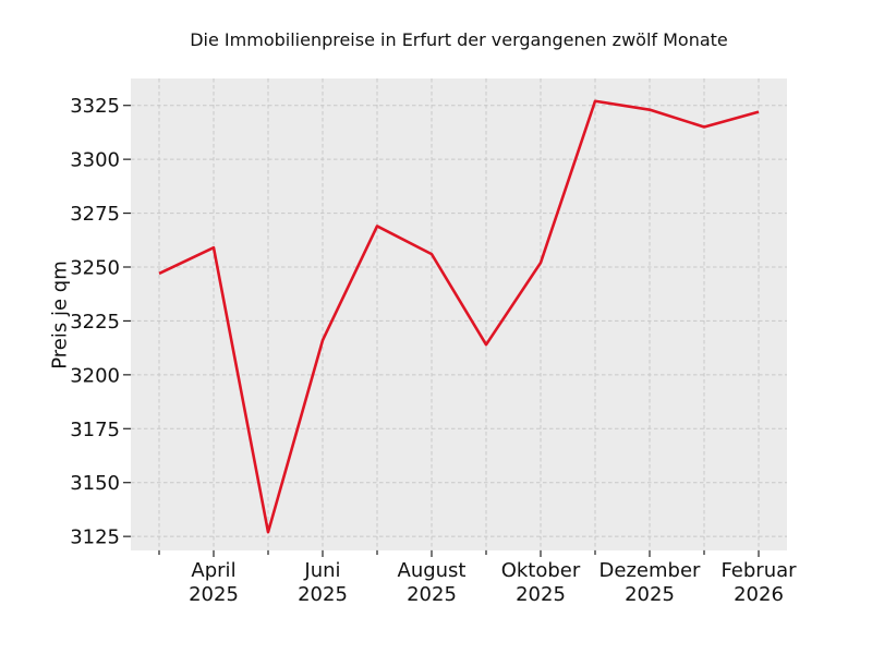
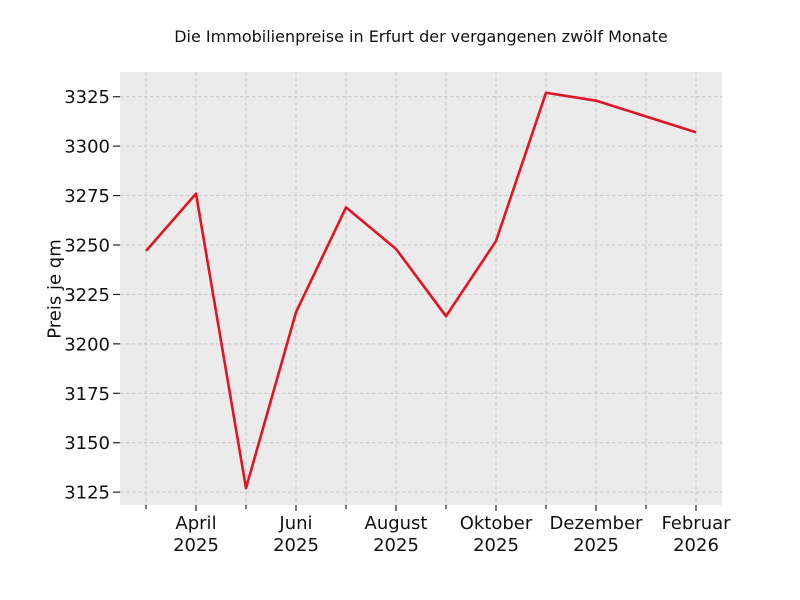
April 2025: 3259 -> 3276
August 2025: 3256 -> 3248
Februar 2026: 3322 -> 3307
